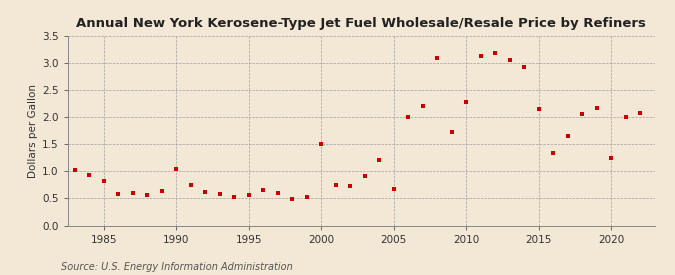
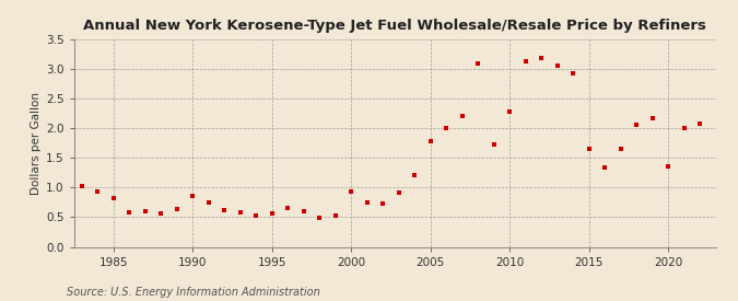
1990: 1.04 -> 0.86
2000: 1.50 -> 0.94
2005: 0.68 -> 1.78
2015: 2.14 -> 1.65
2020: 1.24 -> 1.36
